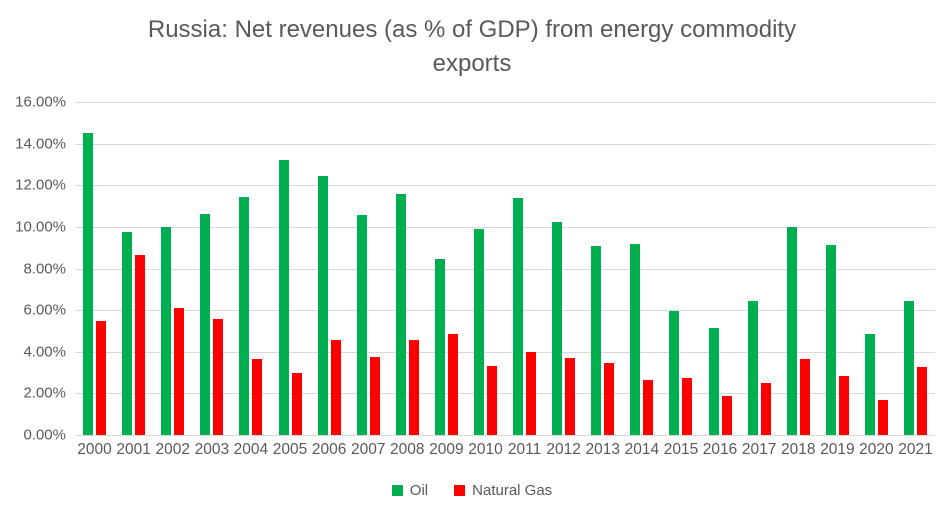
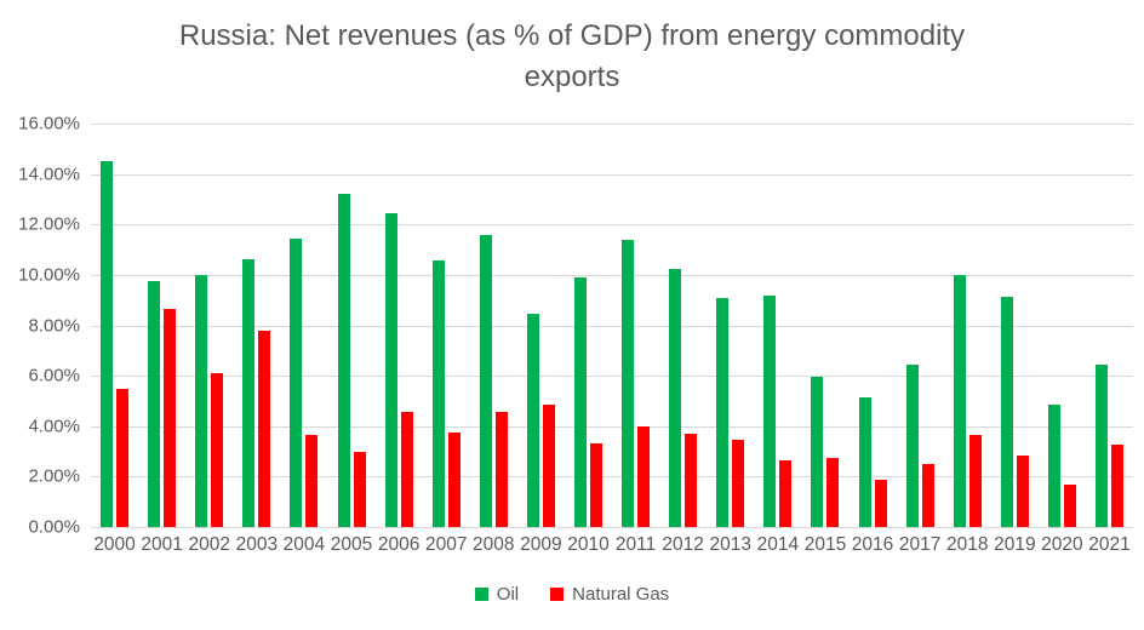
Natural Gas/2003: 5.6% -> 7.8%
